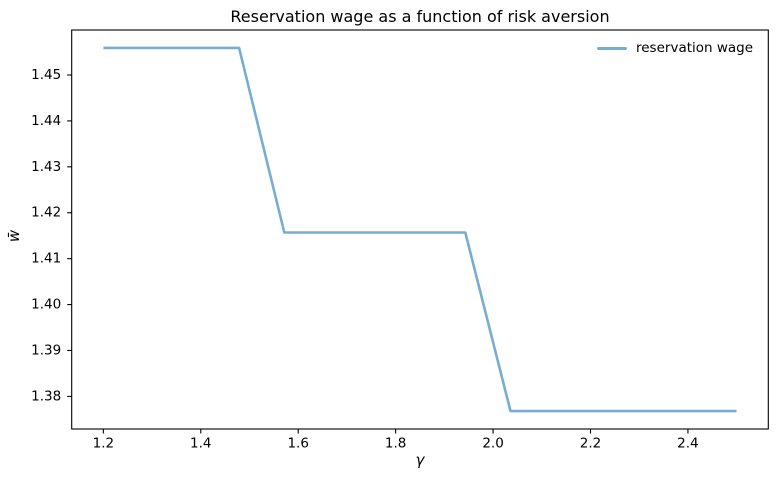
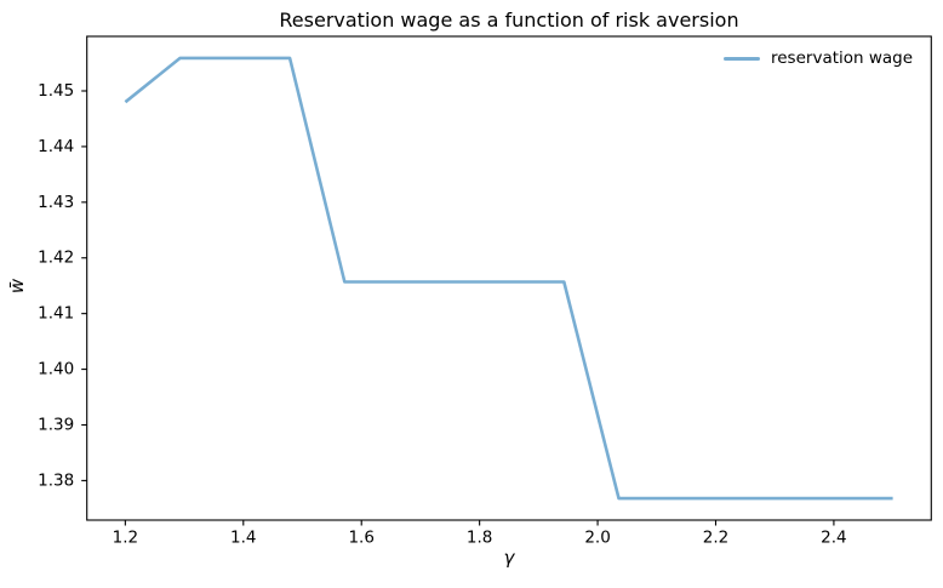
1.2: 1.456 -> 1.448
